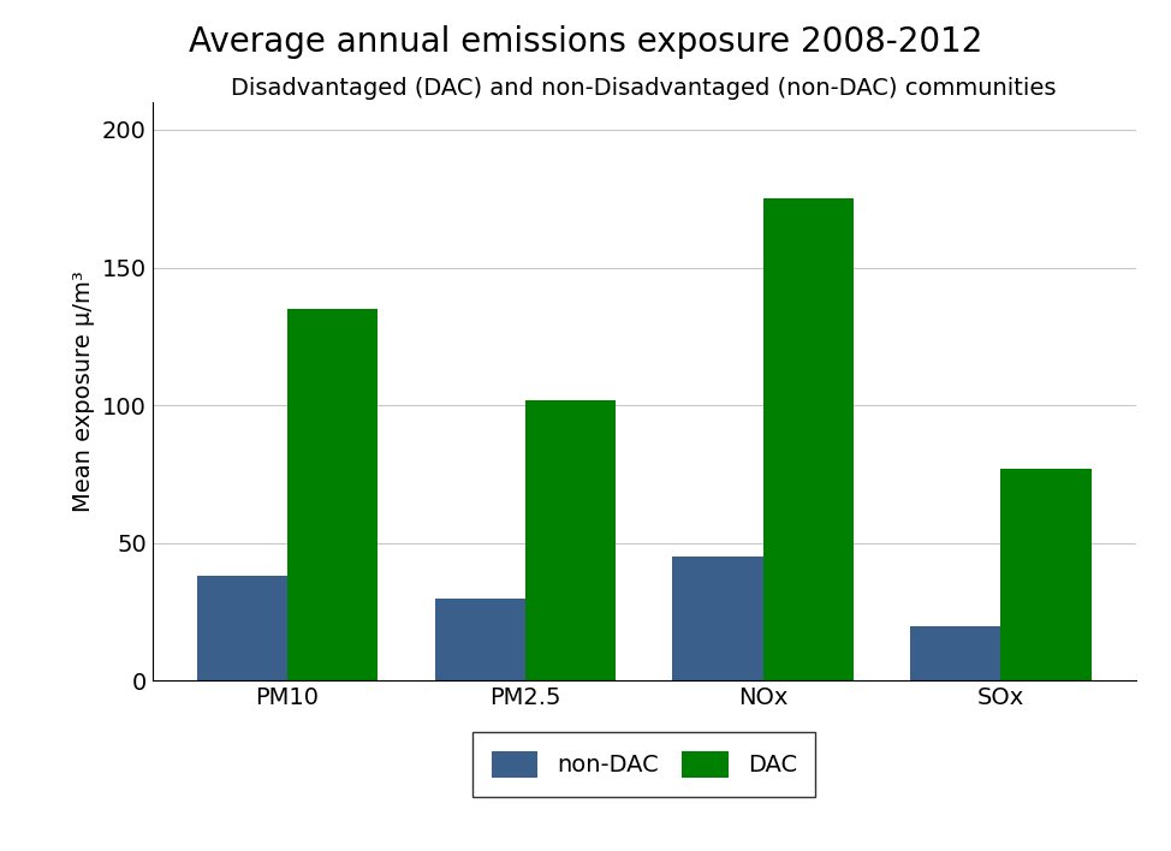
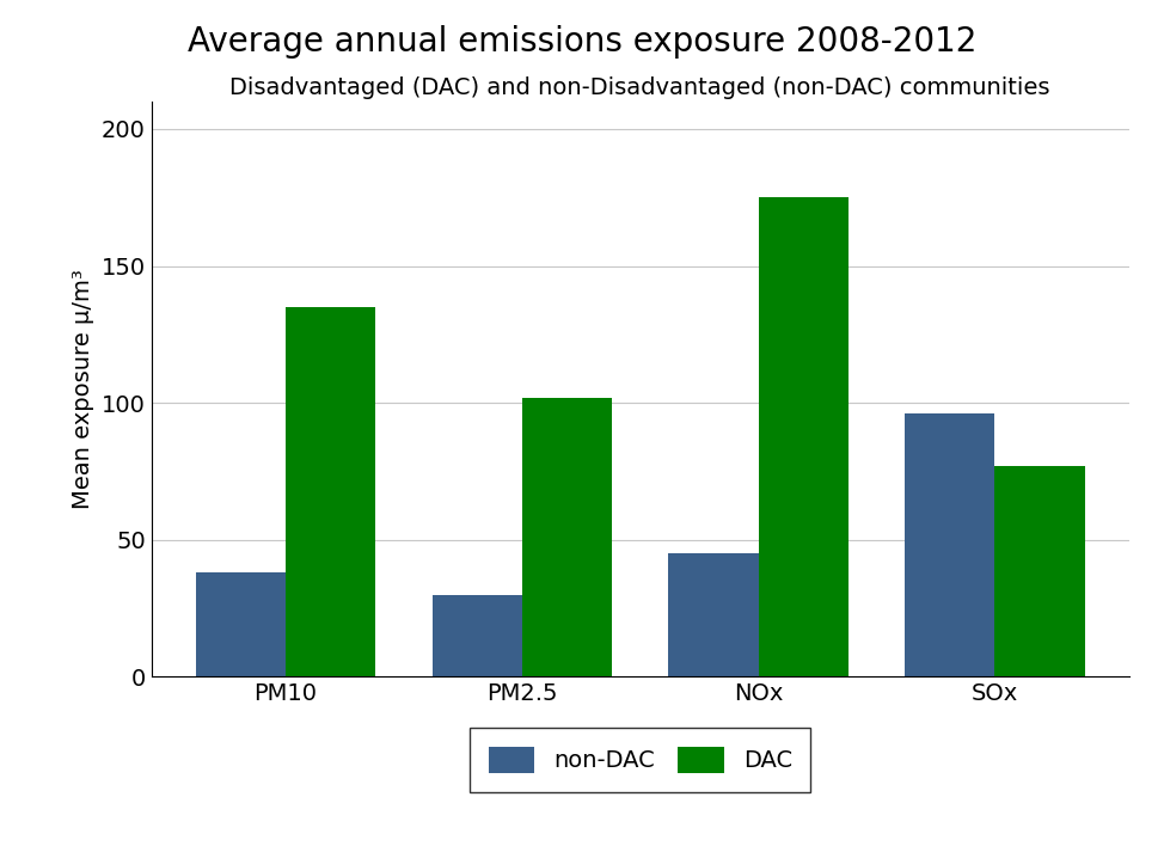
non-DAC/SOx: 20 -> 96
